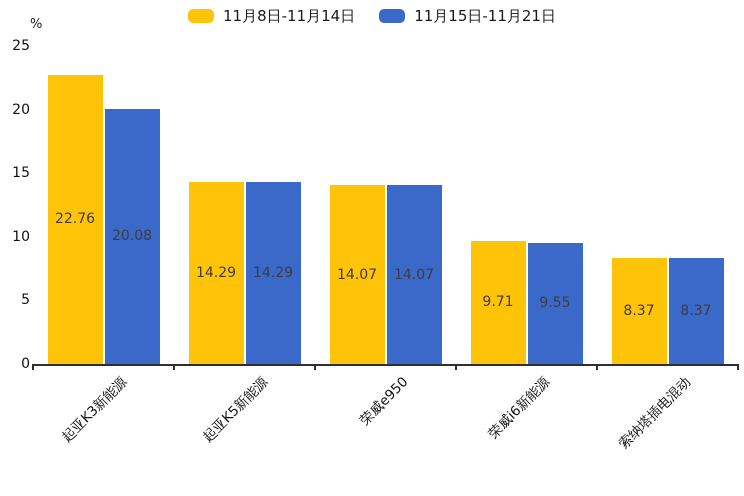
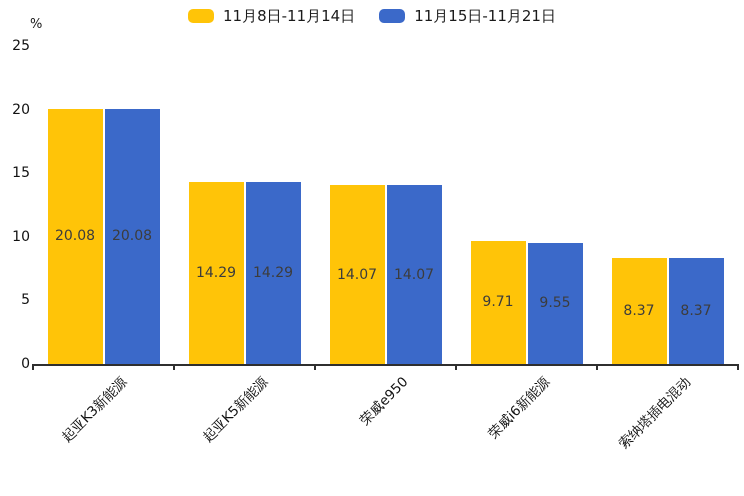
11月8日-11月14日/起亚K3新能源: 22.76 -> 20.08
